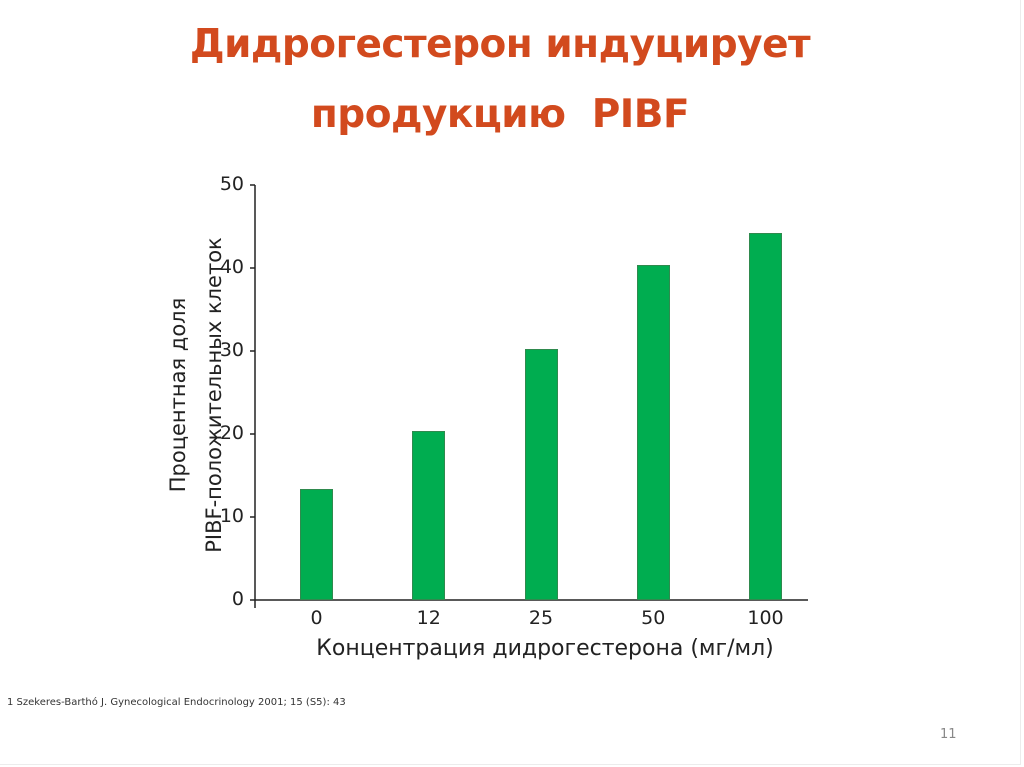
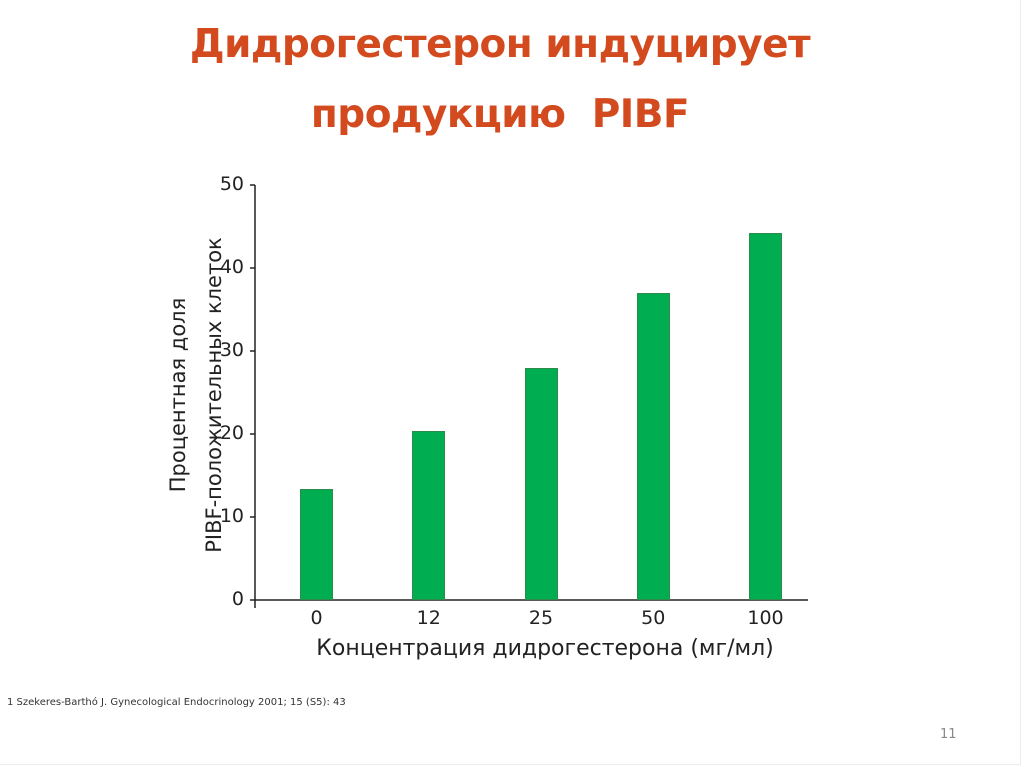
25: 30 -> 28
50: 40 -> 37
